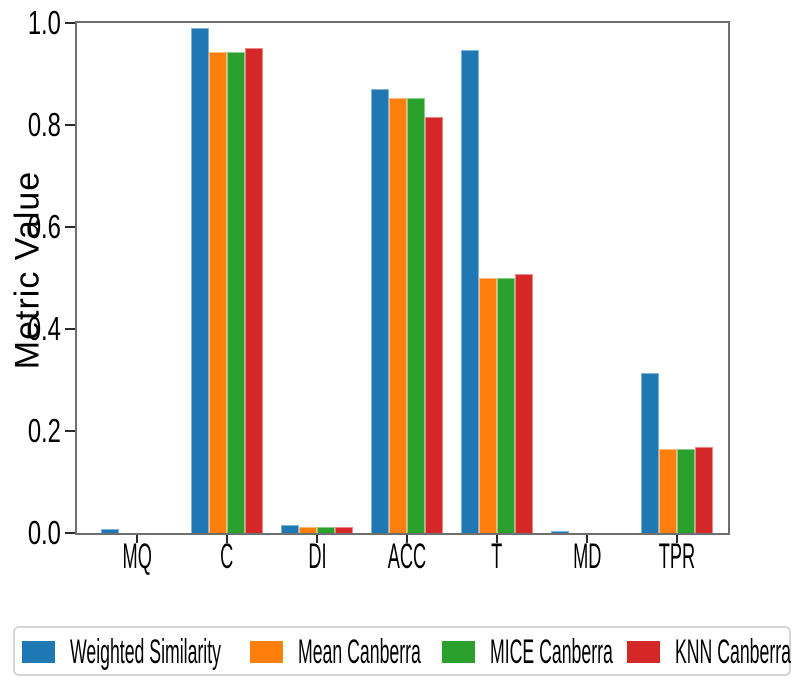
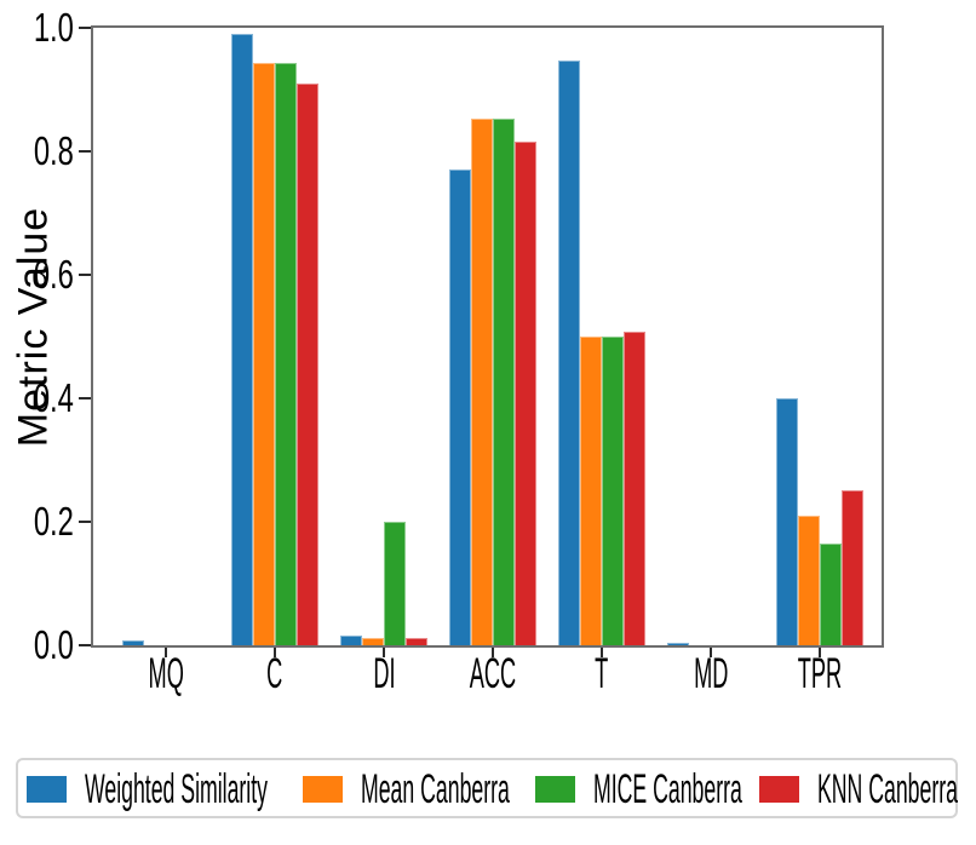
KNN Canberra/C: 0.95 -> 0.91
MICE Canberra/DI: 0.01 -> 0.20
Weighted Similarity/ACC: 0.87 -> 0.77
Weighted Similarity/TPR: 0.31 -> 0.40
Mean Canberra/TPR: 0.16 -> 0.21
KNN Canberra/TPR: 0.17 -> 0.25
